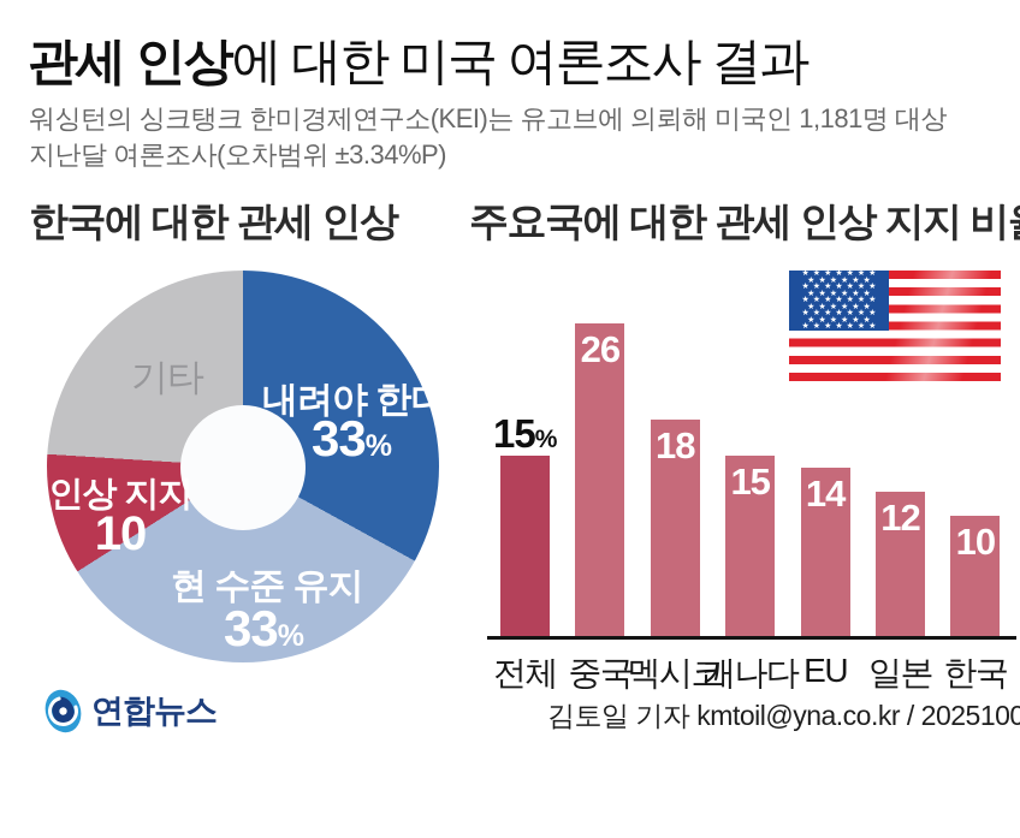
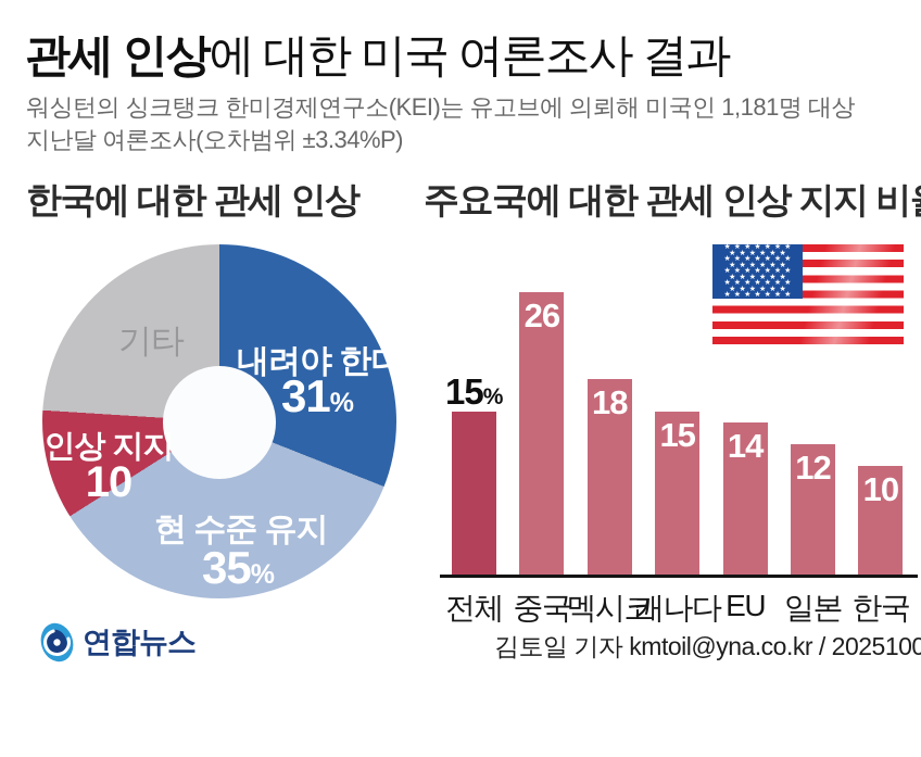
한국에 대한 관세 인상/내려야 한다: 33 -> 31
한국에 대한 관세 인상/현 수준 유지: 33 -> 35
